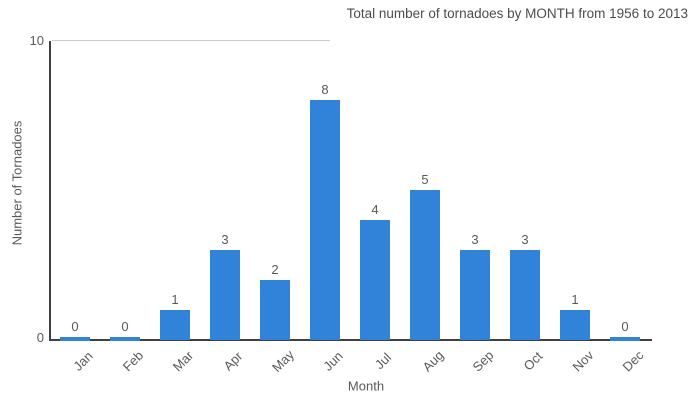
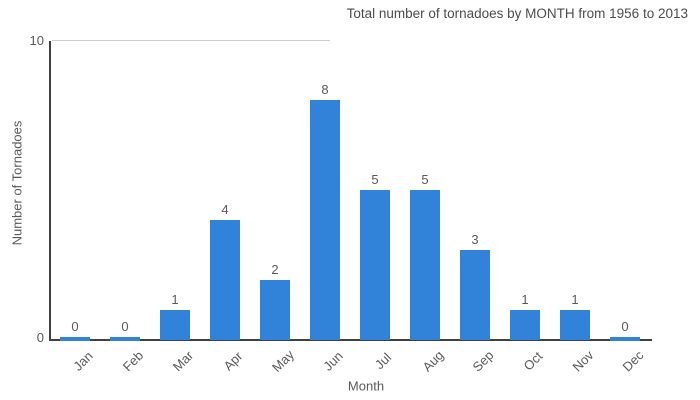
Apr: 3 -> 4
Jul: 4 -> 5
Oct: 3 -> 1
